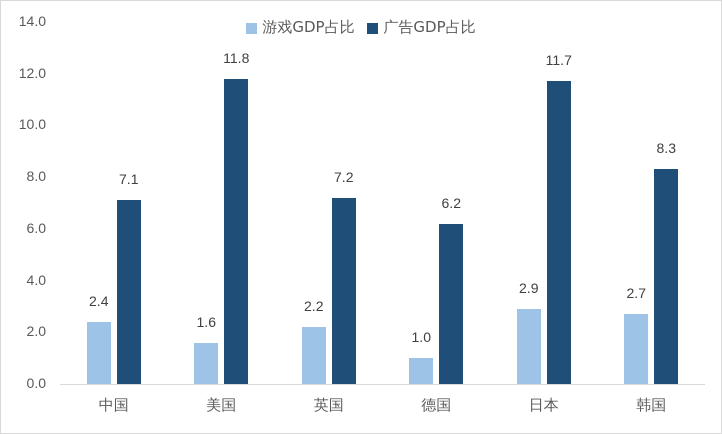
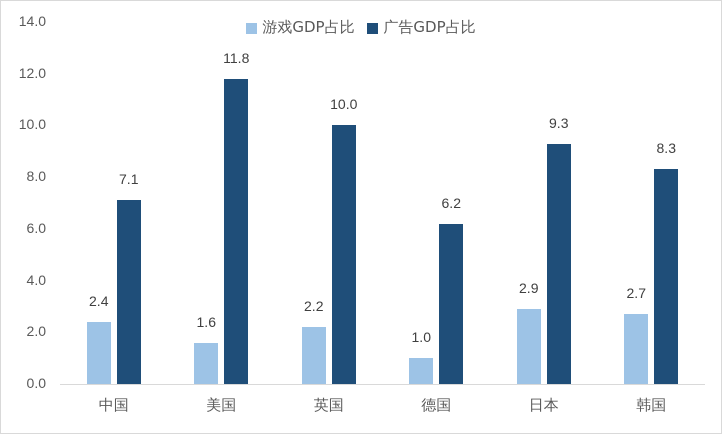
广告GDP占比/英国: 7.2 -> 10.0
广告GDP占比/日本: 11.7 -> 9.3
